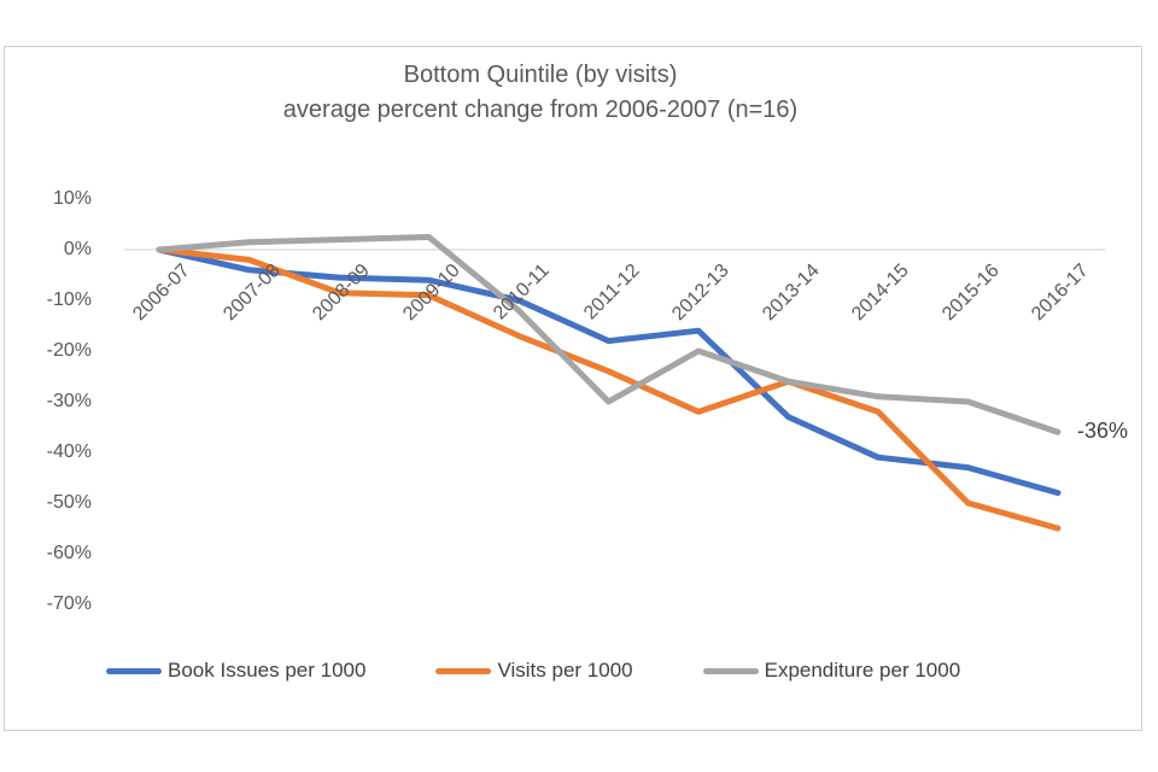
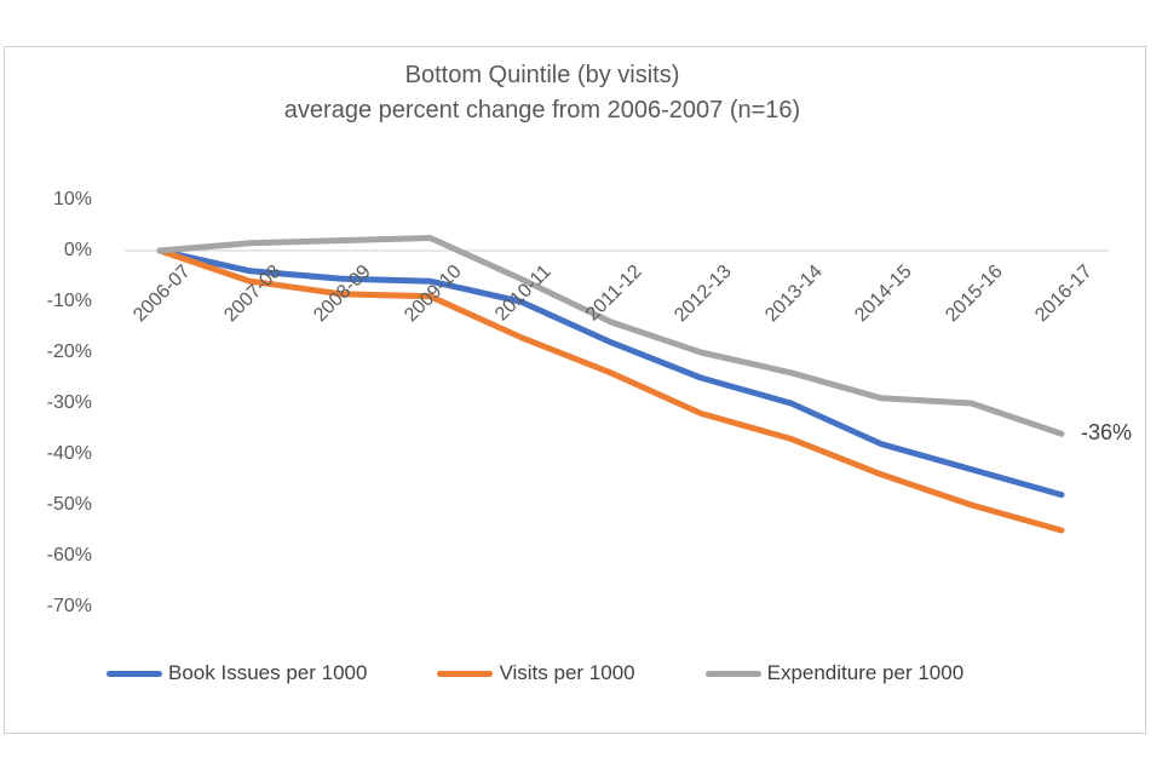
Visits per 1000/2007-08: -2% -> -6%
Expenditure per 1000/2010-11: -12% -> -6%
Expenditure per 1000/2011-12: -30% -> -14%
Book Issues per 1000/2012-13: -16% -> -25%
Book Issues per 1000/2013-14: -33% -> -30%
Visits per 1000/2013-14: -26% -> -37%
Expenditure per 1000/2013-14: -26% -> -24%
Book Issues per 1000/2014-15: -41% -> -38%
Visits per 1000/2014-15: -32% -> -44%
